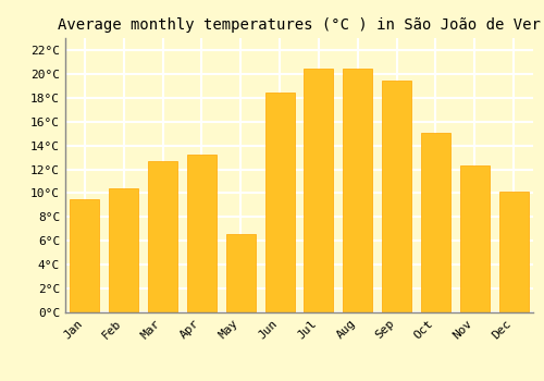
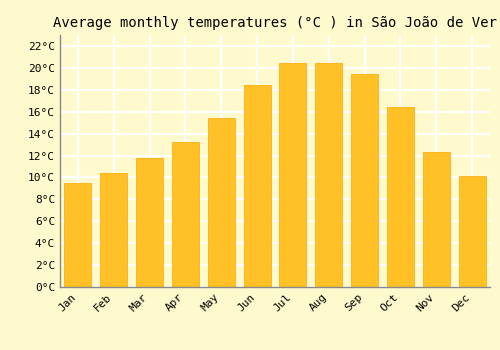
Mar: 12.7°C -> 11.8°C
May: 6.6°C -> 15.4°C
Oct: 15.1°C -> 16.4°C
